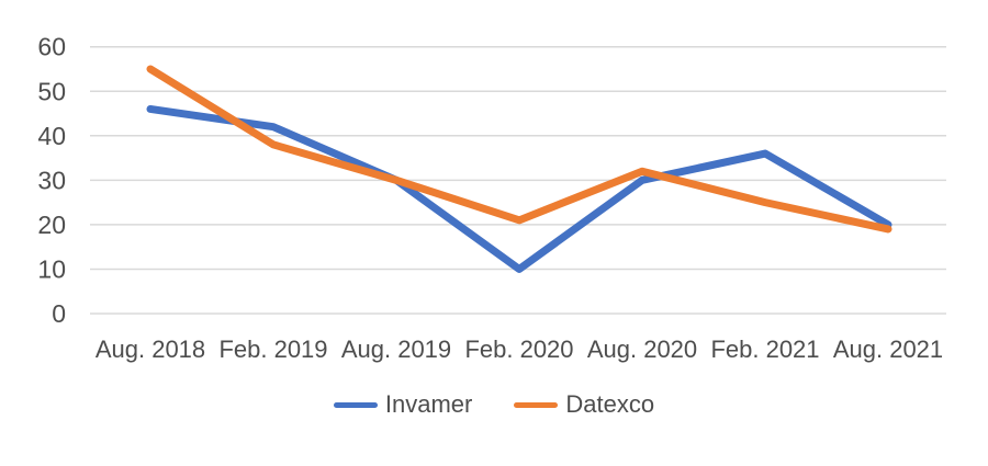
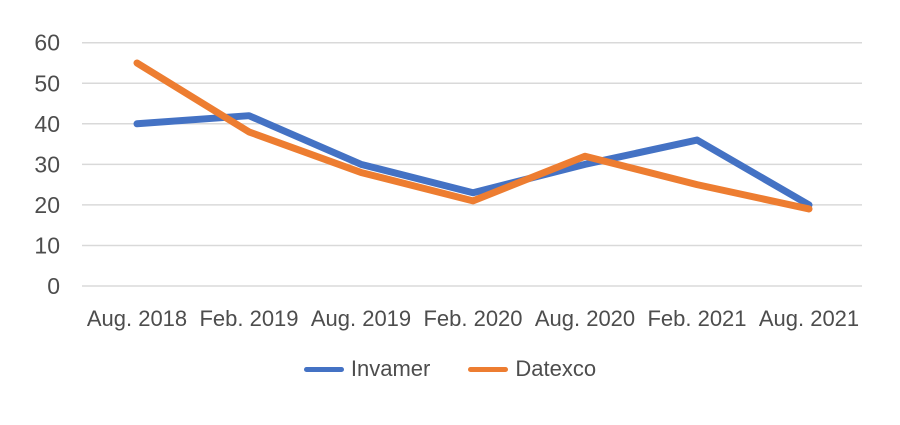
Invamer/Aug. 2018: 46 -> 40
Datexco/Aug. 2019: 30 -> 28
Invamer/Feb. 2020: 10 -> 23
